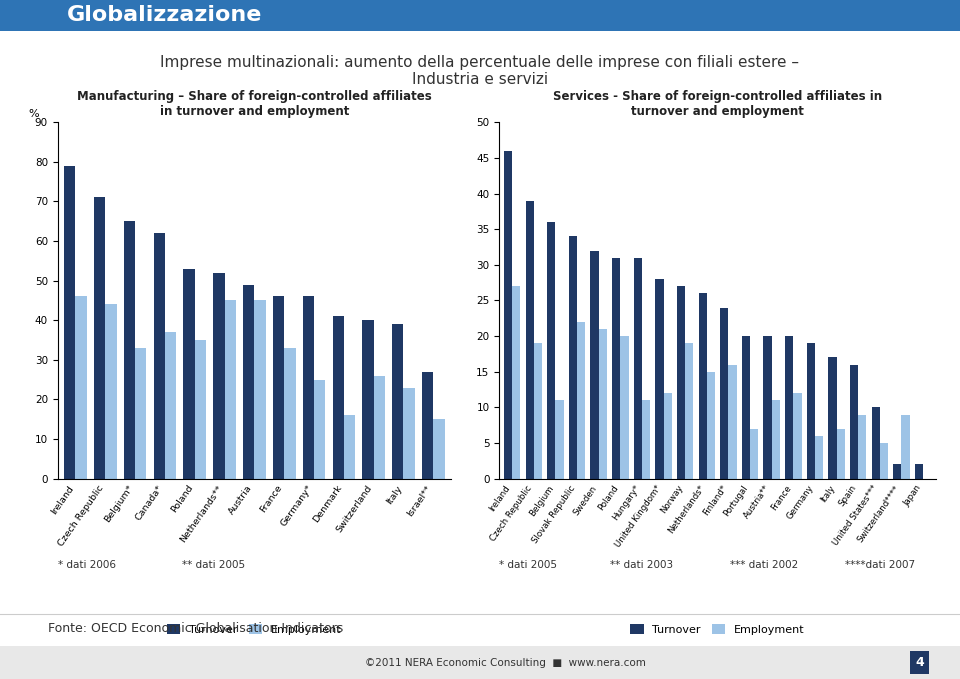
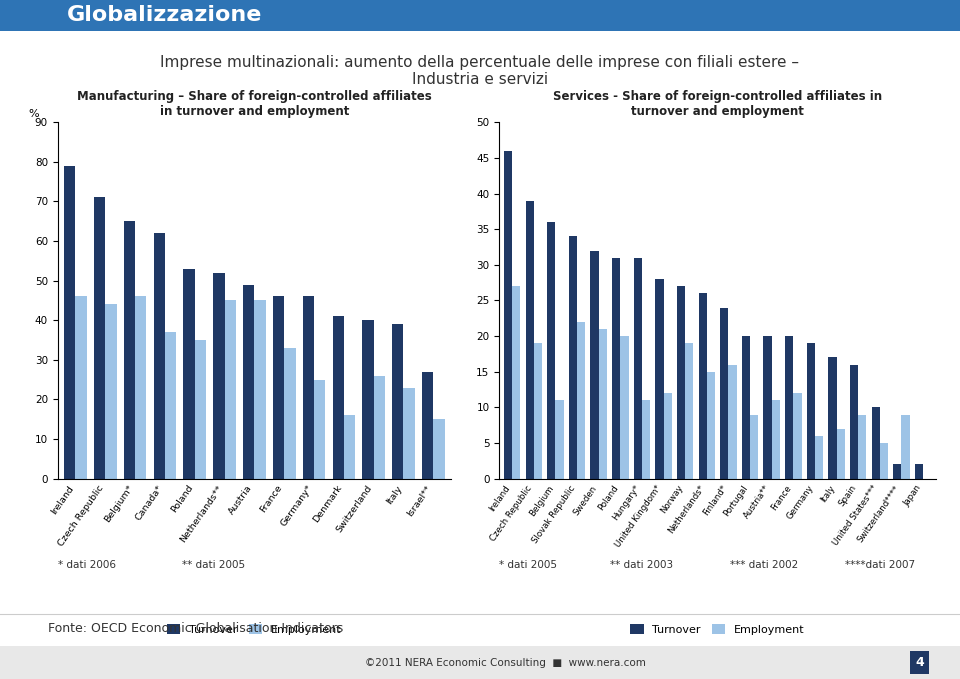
Employment/Belgium*: 33 -> 46
Employment/Portugal: 7 -> 9
